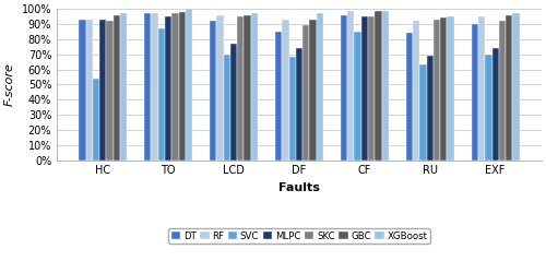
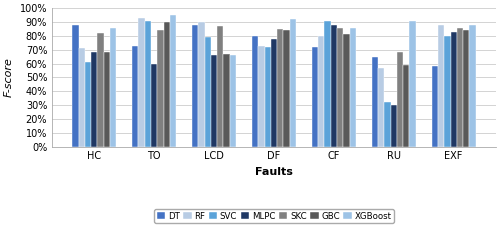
DT/HC: 93% -> 88%
RF/HC: 93% -> 71%
SVC/HC: 54% -> 61%
MLPC/HC: 93% -> 68%
SKC/HC: 92% -> 82%
GBC/HC: 96% -> 68%
XGBoost/HC: 97% -> 86%
DT/TO: 97% -> 73%
RF/TO: 97% -> 93%
SVC/TO: 87% -> 91%
MLPC/TO: 95% -> 60%
SKC/TO: 97% -> 84%
GBC/TO: 98% -> 90%
XGBoost/TO: 100% -> 95%
DT/LCD: 92% -> 88%
RF/LCD: 96% -> 90%
SVC/LCD: 70% -> 79%
MLPC/LCD: 77% -> 66%
SKC/LCD: 95% -> 87%
GBC/LCD: 96% -> 67%
XGBoost/LCD: 97% -> 66%
DT/DF: 85% -> 80%
RF/DF: 93% -> 73%
SVC/DF: 68% -> 72%
MLPC/DF: 74% -> 78%
SKC/DF: 89% -> 85%
GBC/DF: 93% -> 84%
XGBoost/DF: 97% -> 92%
DT/CF: 96% -> 72%
RF/CF: 99% -> 80%
SVC/CF: 85% -> 91%
MLPC/CF: 95% -> 88%
SKC/CF: 95% -> 86%
GBC/CF: 99% -> 81%
XGBoost/CF: 99% -> 86%
DT/RU: 84% -> 65%
RF/RU: 92% -> 57%
SVC/RU: 63% -> 32%
MLPC/RU: 69% -> 30%
SKC/RU: 93% -> 68%
GBC/RU: 94% -> 59%
XGBoost/RU: 95% -> 91%
DT/EXF: 90% -> 58%
RF/EXF: 95% -> 88%
SVC/EXF: 70% -> 80%
MLPC/EXF: 74% -> 83%
SKC/EXF: 92% -> 86%
GBC/EXF: 96% -> 84%
XGBoost/EXF: 97% -> 88%
